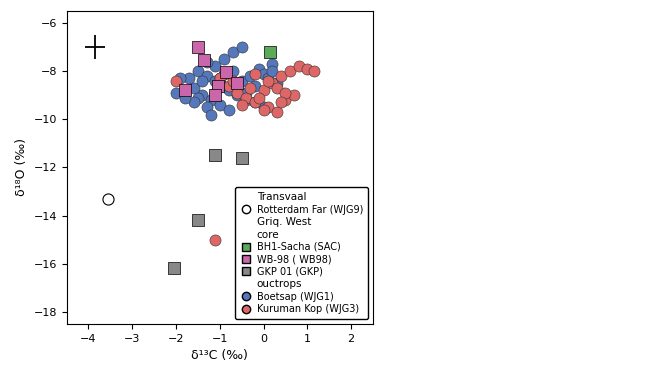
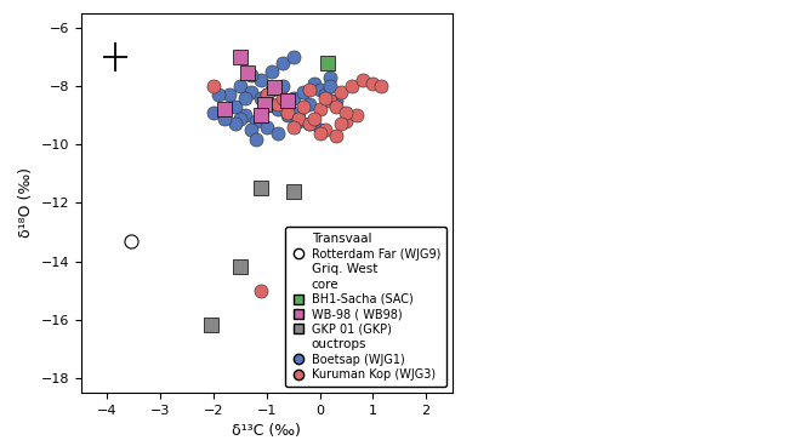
Kuruman Kop (WJG3)/−2: -8.4 -> -8.0
